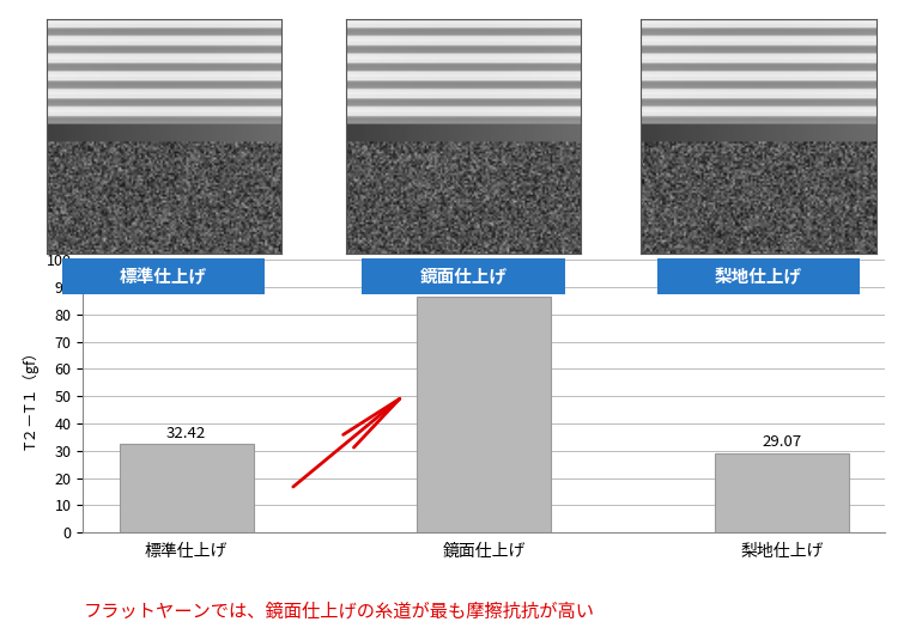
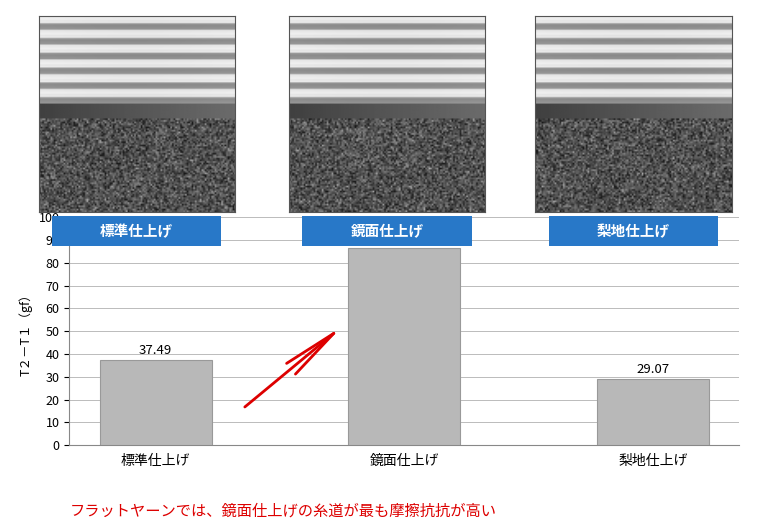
標準仕上げ: 32.42 -> 37.49
